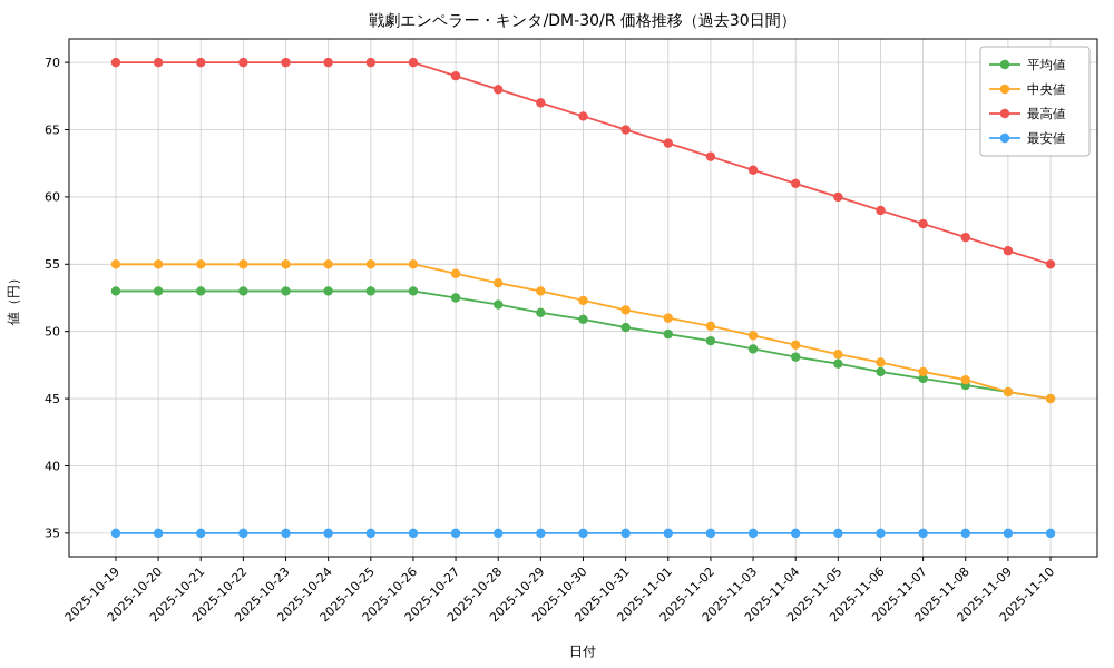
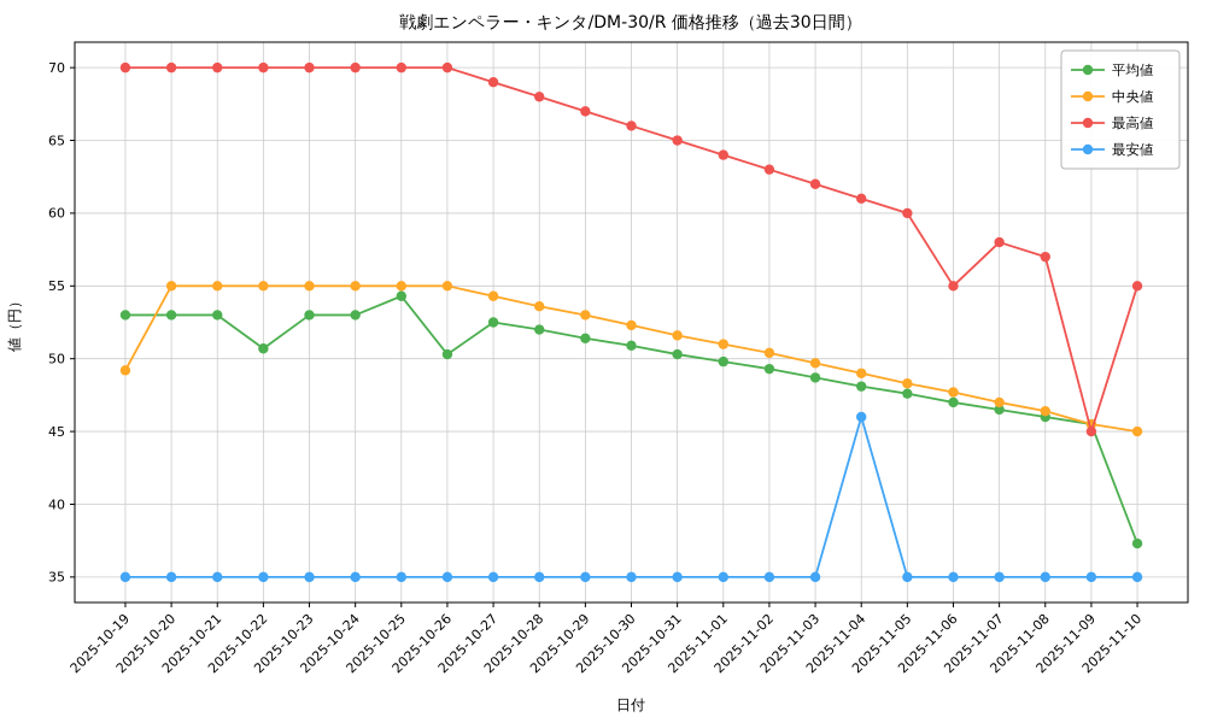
中央値/2025-10-19: 55.0 -> 49.2
平均値/2025-10-22: 53.0 -> 50.7
平均値/2025-10-25: 53.0 -> 54.3
平均値/2025-10-26: 53.0 -> 50.3
最安値/2025-11-04: 35 -> 46
最高値/2025-11-06: 59 -> 55
最高値/2025-11-09: 56 -> 45
平均値/2025-11-10: 45.0 -> 37.3
